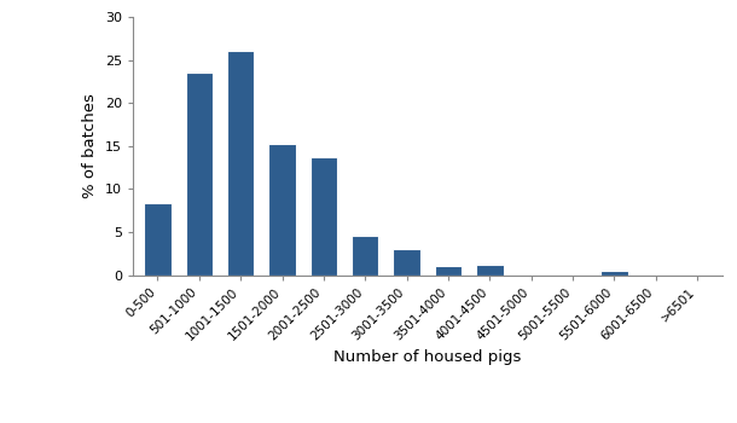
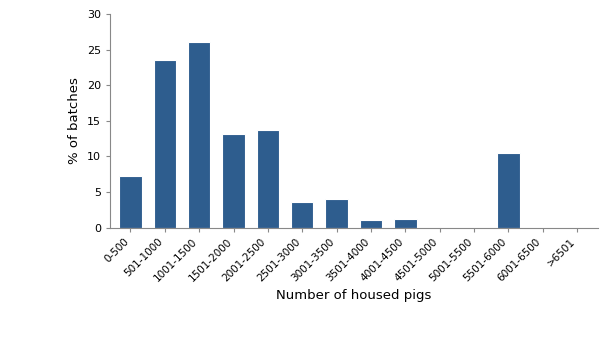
0-500: 8.3 -> 7.2
1501-2000: 15.3 -> 13.2
2501-3000: 4.6 -> 3.6
3001-3500: 3.0 -> 4.0
5501-6000: 0.5 -> 10.4
